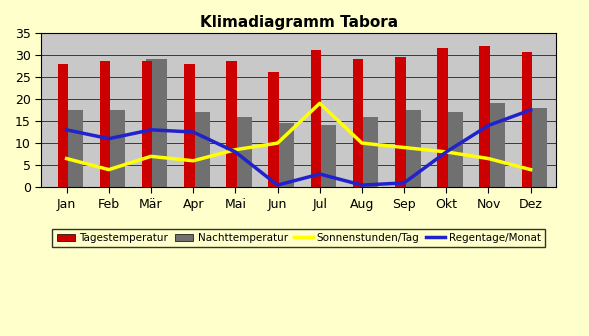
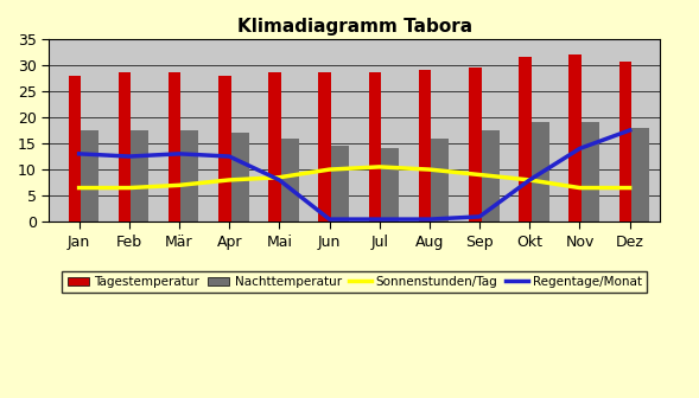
Sonnenstunden/Tag/Feb: 4.0 -> 6.5
Regentage/Monat/Feb: 11.0 -> 12.5
Nachttemperatur/Mär: 29.0 -> 17.5
Sonnenstunden/Tag/Apr: 6.0 -> 8.0
Tagestemperatur/Jun: 26.0 -> 28.5
Tagestemperatur/Jul: 31.0 -> 28.5
Sonnenstunden/Tag/Jul: 19.0 -> 10.5
Regentage/Monat/Jul: 3.0 -> 0.5
Nachttemperatur/Okt: 17.0 -> 19.0
Sonnenstunden/Tag/Dez: 4.0 -> 6.5
